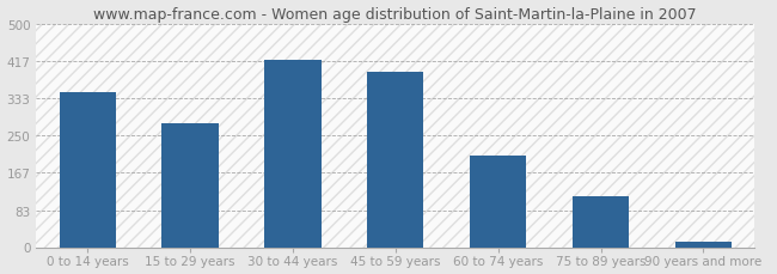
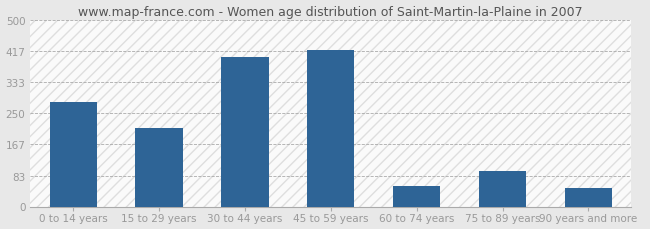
0 to 14 years: 348 -> 280
15 to 29 years: 278 -> 210
30 to 44 years: 420 -> 400
45 to 59 years: 393 -> 420
60 to 74 years: 205 -> 55
75 to 89 years: 113 -> 95
90 years and more: 13 -> 50
